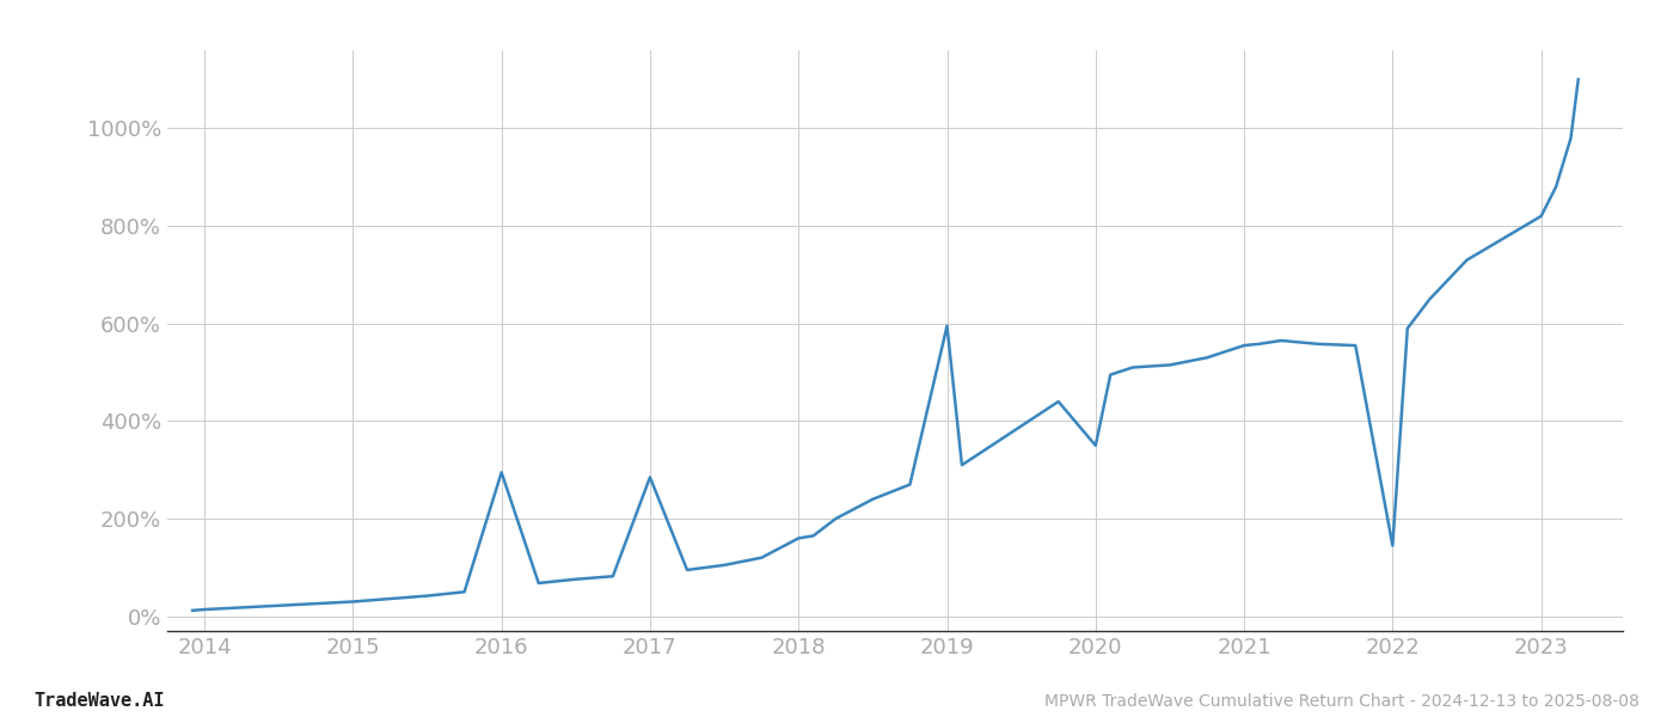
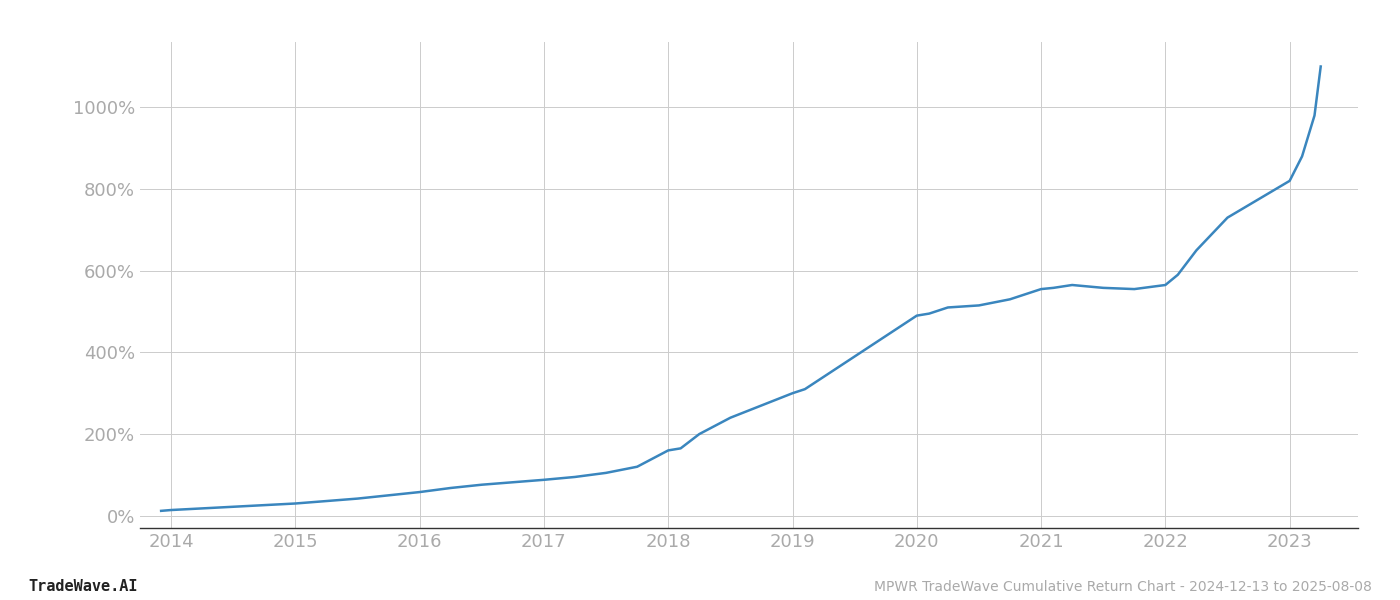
2016: 295% -> 58%
2017: 285% -> 88%
2019: 595% -> 300%
2020: 350% -> 490%
2022: 145% -> 565%
